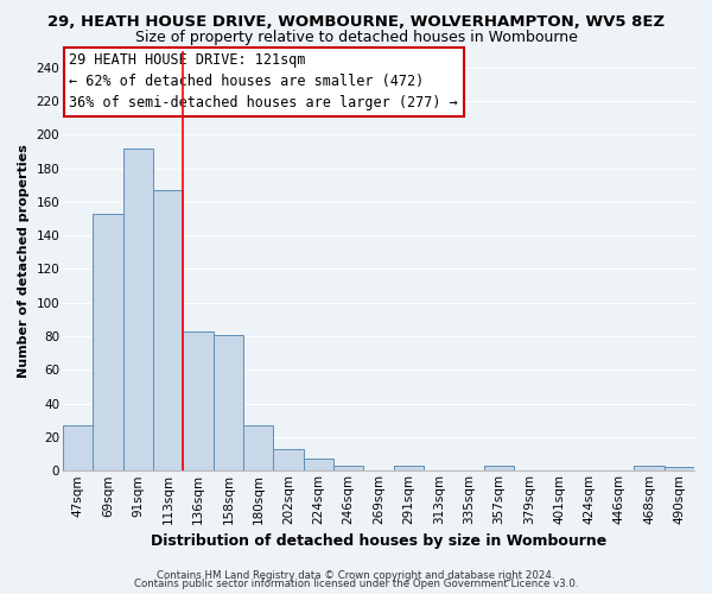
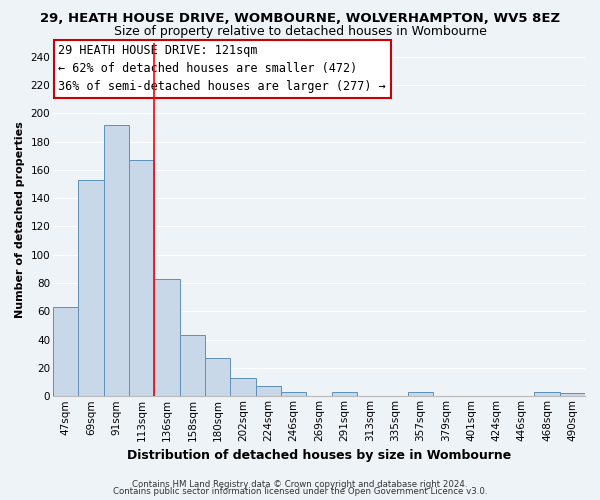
47sqm: 27 -> 63
158sqm: 81 -> 43
